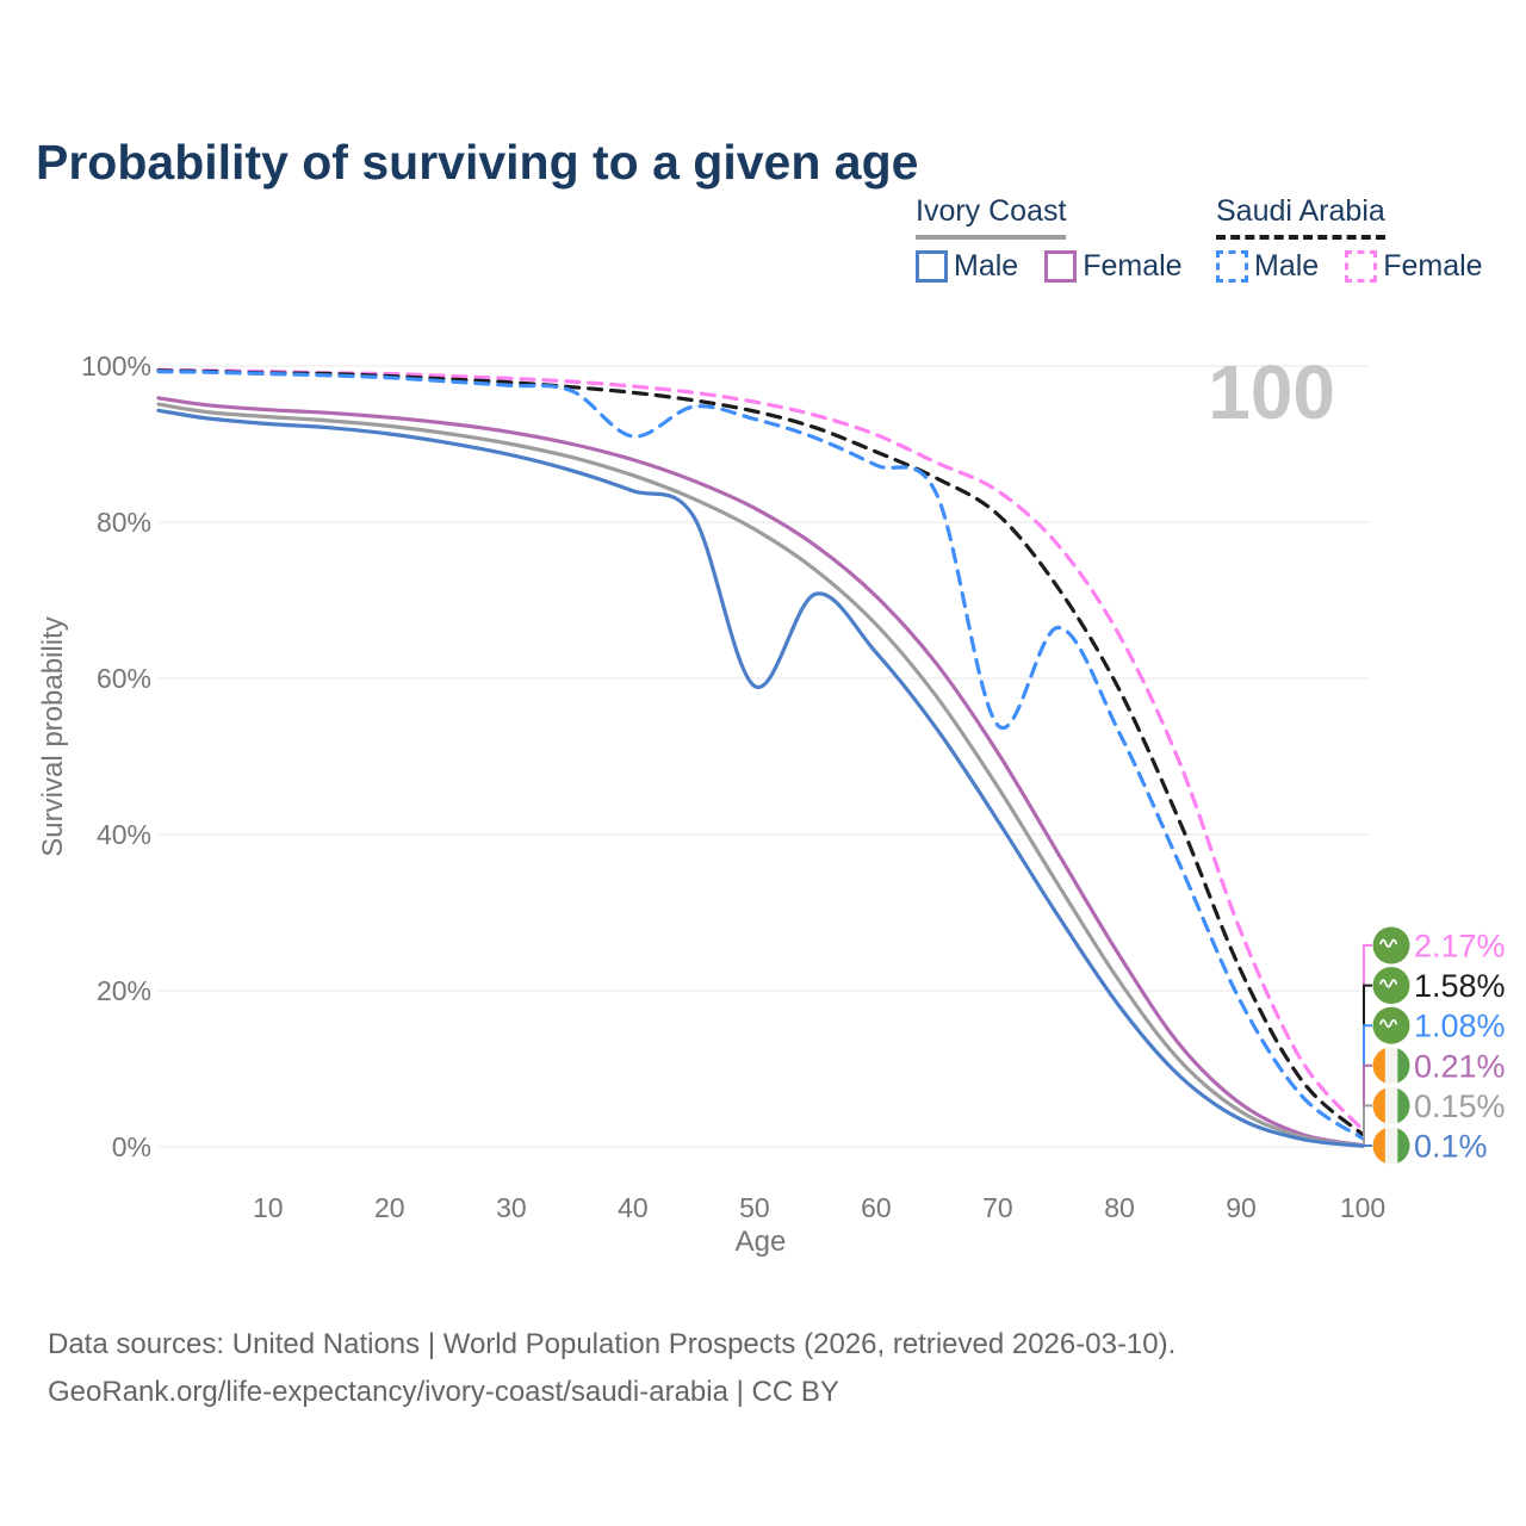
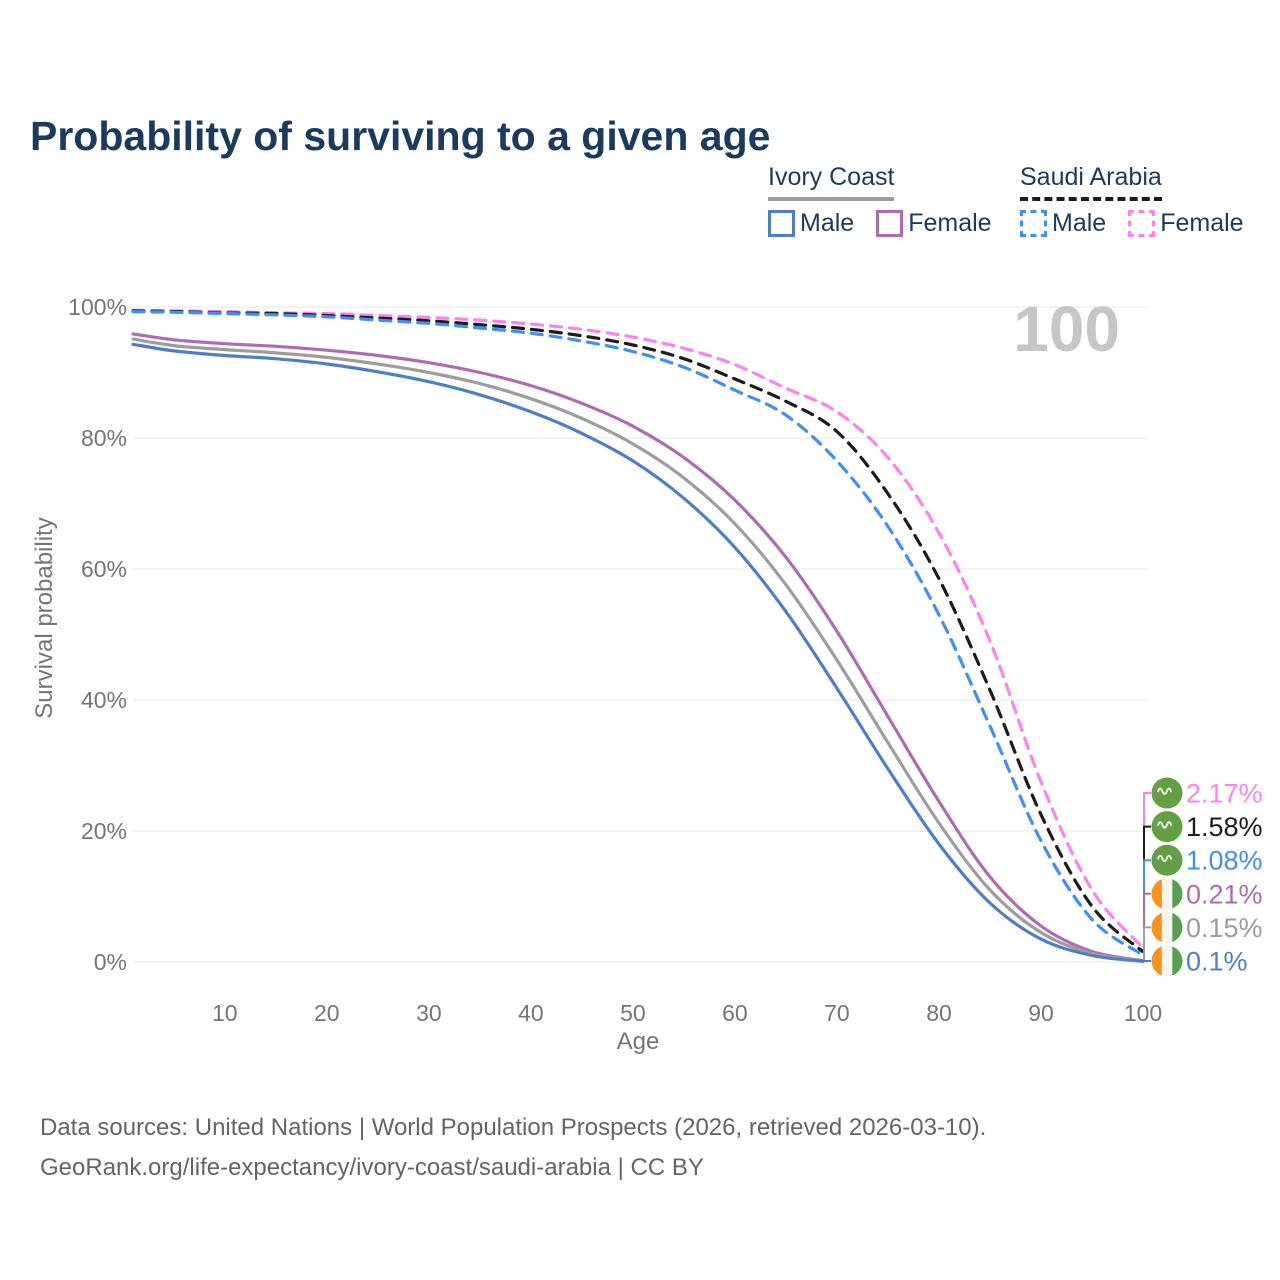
Saudi Arabia Male/40: 91% -> 96%
Ivory Coast Male/50: 59% -> 76%
Saudi Arabia Male/70: 54% -> 76%
